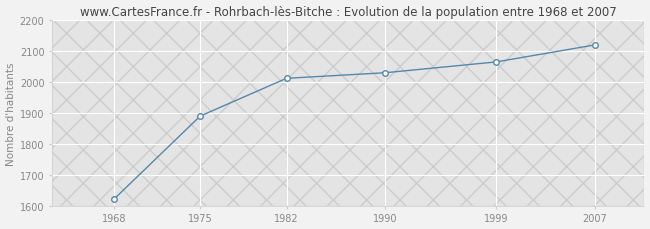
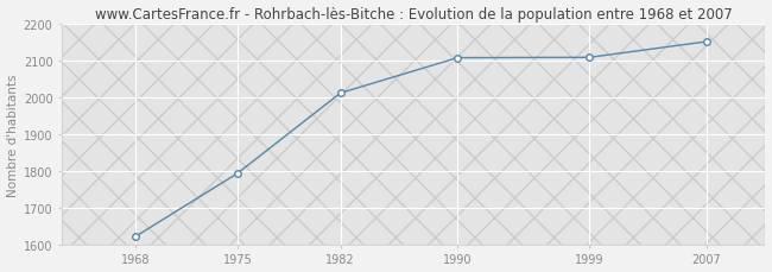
1975: 1890 -> 1794
1990: 2030 -> 2108
1999: 2065 -> 2109
2007: 2120 -> 2152
